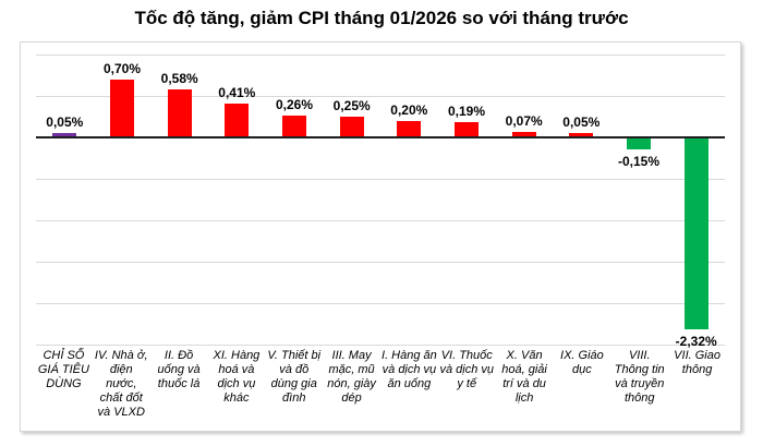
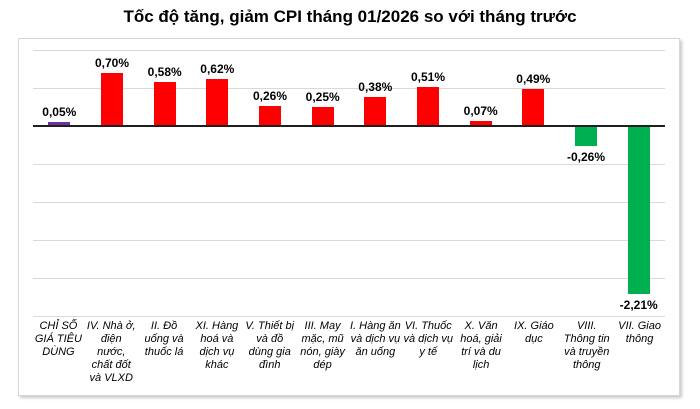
XI. Hàng hoá và dịch vụ khác: 0,41% -> 0,62%
I. Hàng ăn và dịch vụ ăn uống: 0,20% -> 0,38%
VI. Thuốc và dịch vụ y tế: 0,19% -> 0,51%
IX. Giáo dục: 0,05% -> 0,49%
VIII. Thông tin và truyền thông: -0,15% -> -0,26%
VII. Giao thông: -2,32% -> -2,21%
